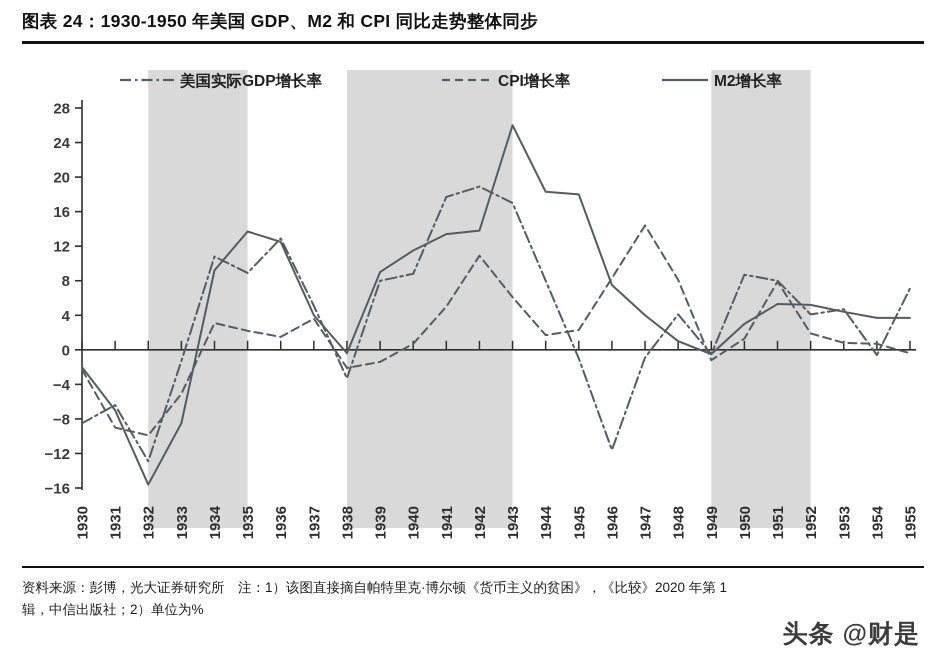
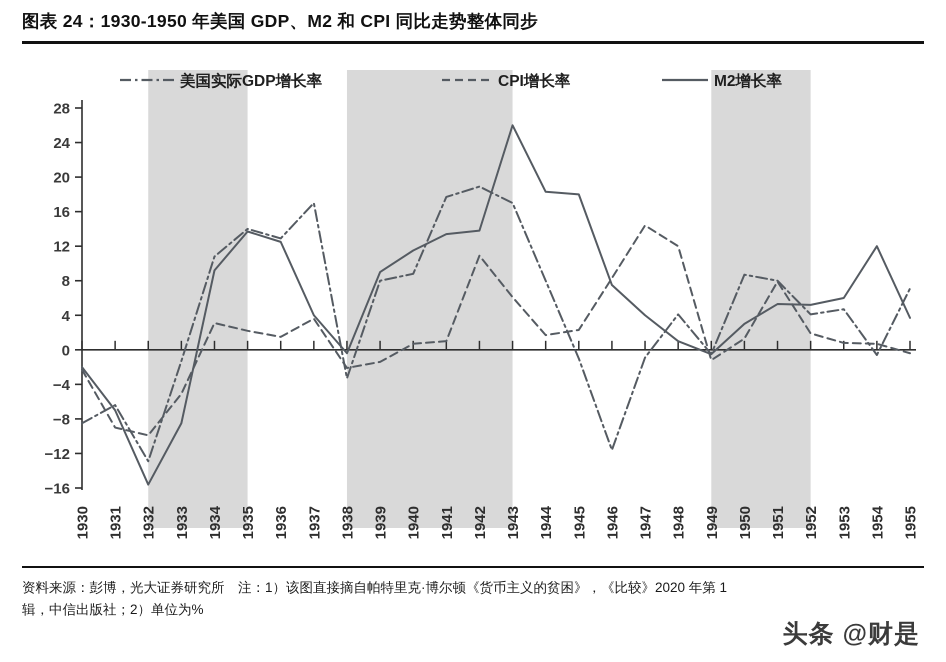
美国实际GDP增长率/1935: 9 -> 14
美国实际GDP增长率/1937: 5 -> 17
CPI增长率/1941: 5 -> 1
CPI增长率/1948: 8 -> 12
M2增长率/1953: 4 -> 6
M2增长率/1954: 4 -> 12
